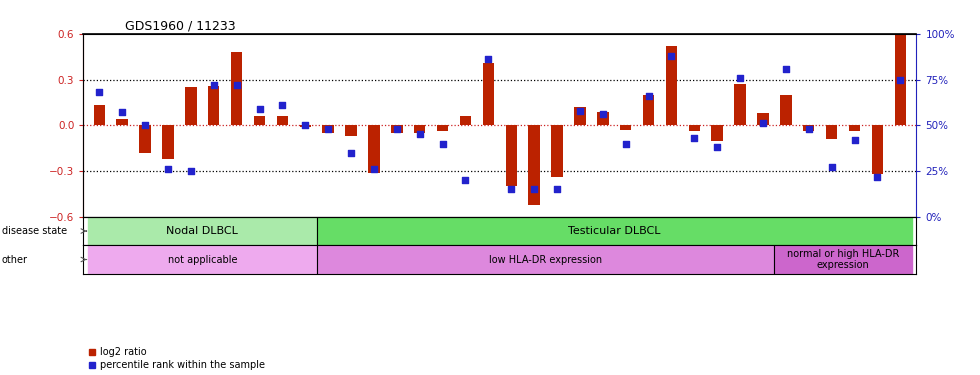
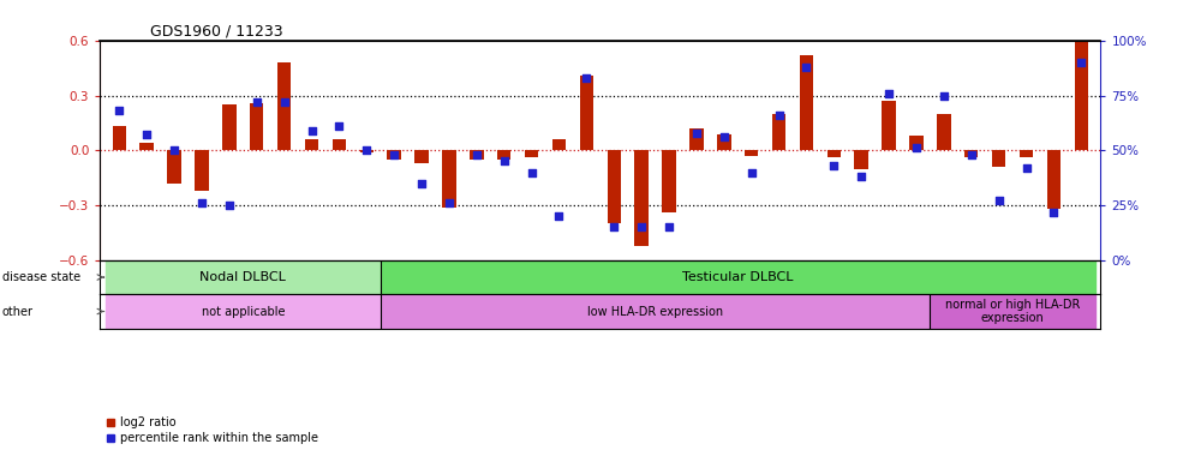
percentile rank within the sample/GSM94806: 86% -> 83%
percentile rank within the sample/GSM94797: 81% -> 75%
percentile rank within the sample/GSM94821: 75% -> 90%
